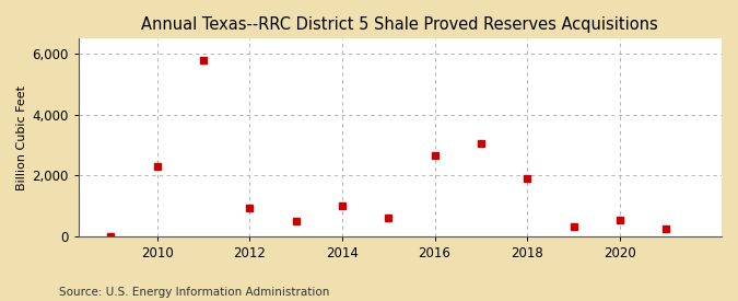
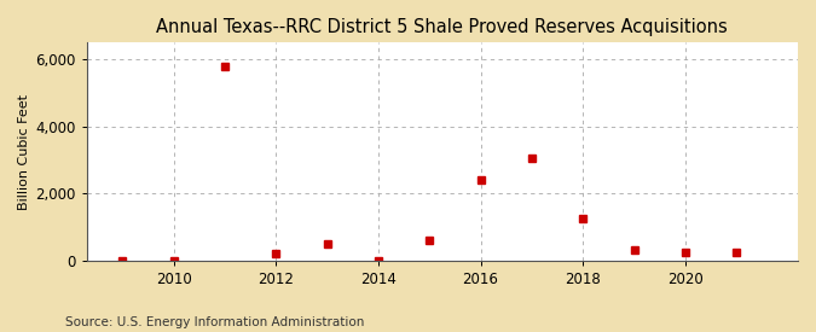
2010: 2,300 -> 0
2012: 950 -> 210
2014: 1,000 -> 10
2016: 2,650 -> 2,400
2018: 1,900 -> 1,270
2020: 550 -> 260
